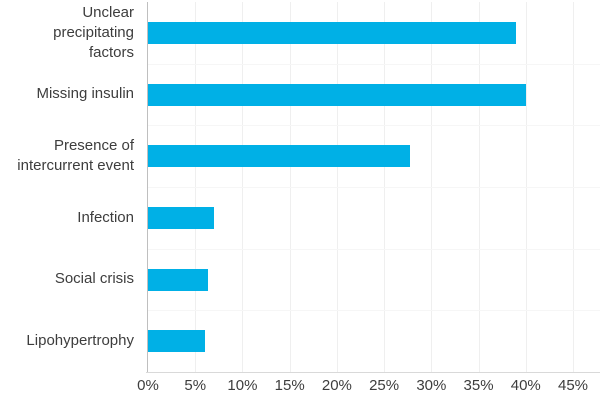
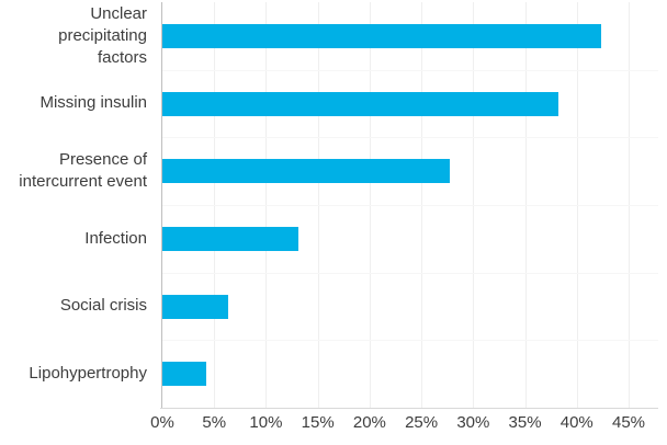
Unclear precipitating factors: 39% -> 42%
Missing insulin: 40% -> 38%
Infection: 7% -> 13%
Lipohypertrophy: 6% -> 4%
